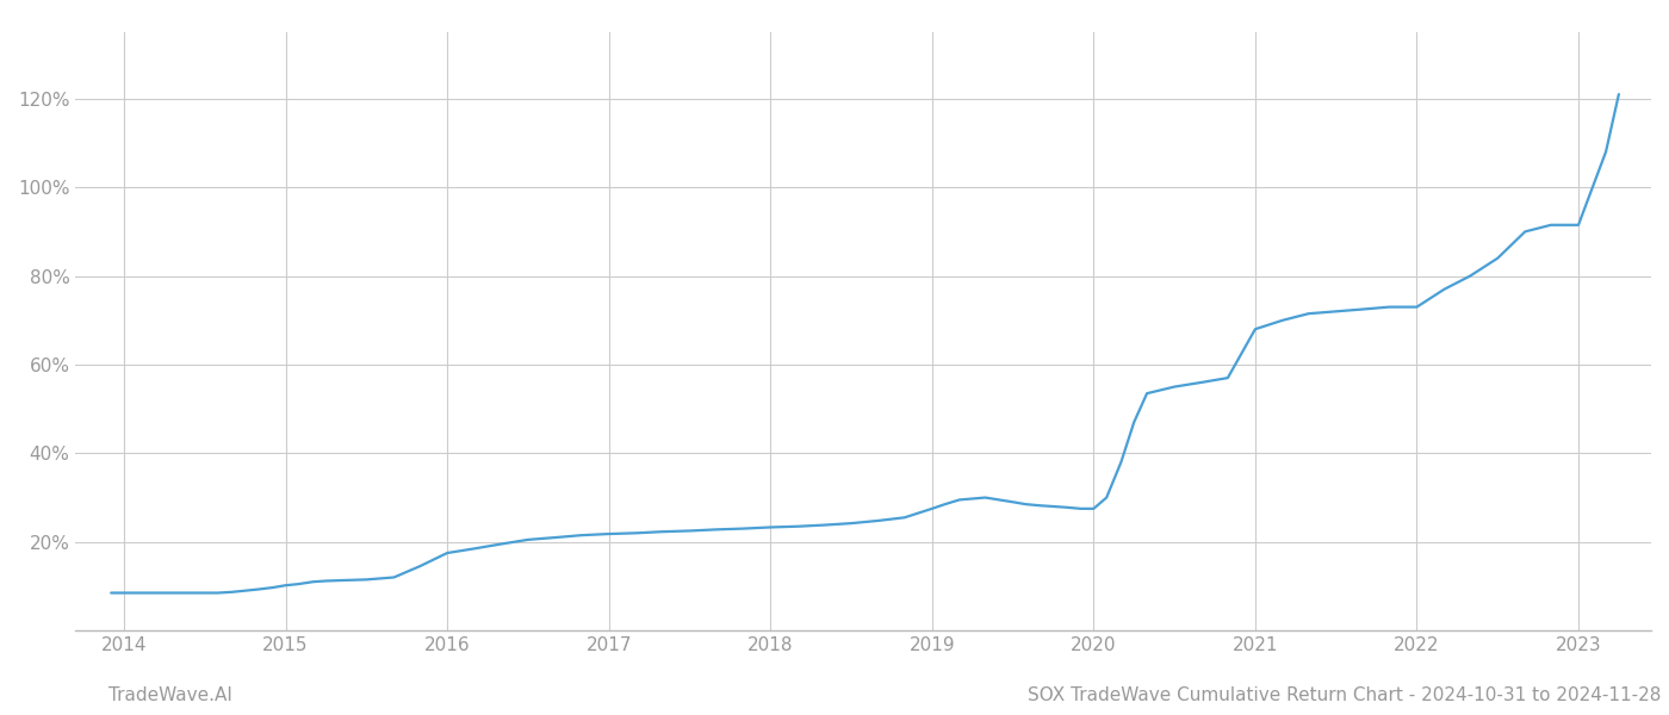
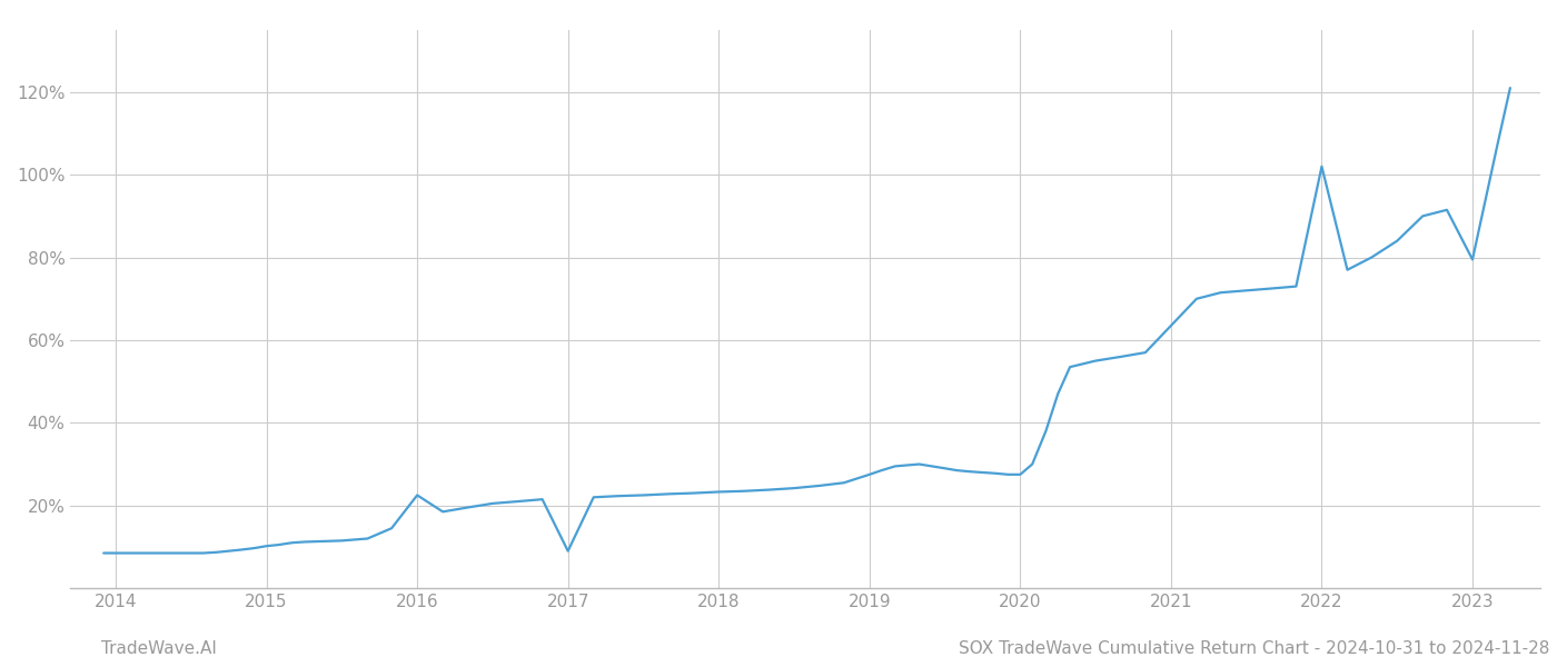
2016: 17.5% -> 22.5%
2017: 21.8% -> 9.0%
2021: 68.0% -> 63.5%
2022: 73.0% -> 102.0%
2023: 91.5% -> 79.5%
